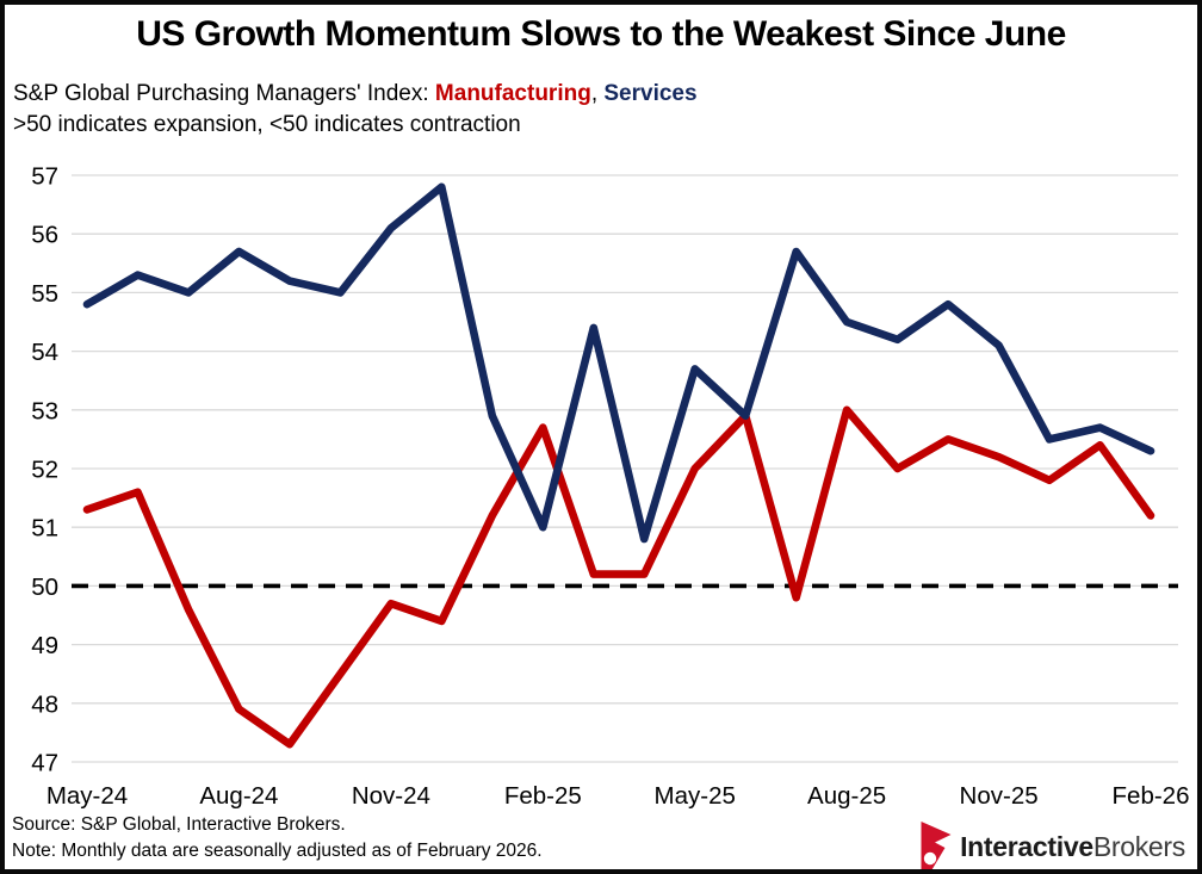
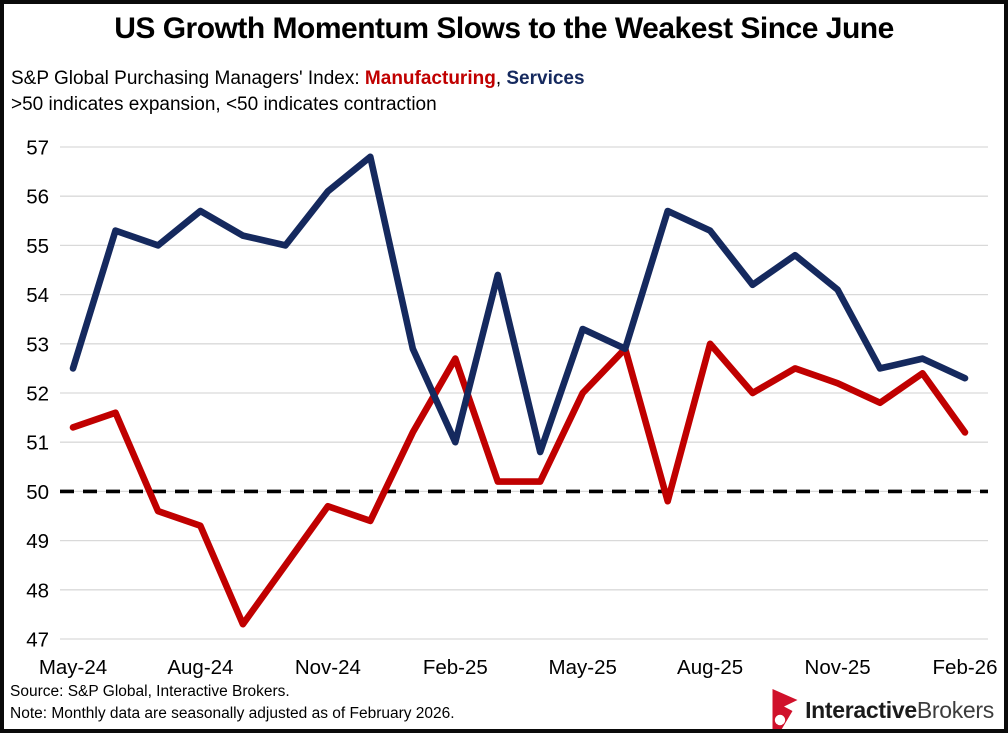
Services/May-24: 54.8 -> 52.5
Manufacturing/Aug-24: 47.9 -> 49.3
Services/May-25: 53.7 -> 53.3
Services/Aug-25: 54.5 -> 55.3
